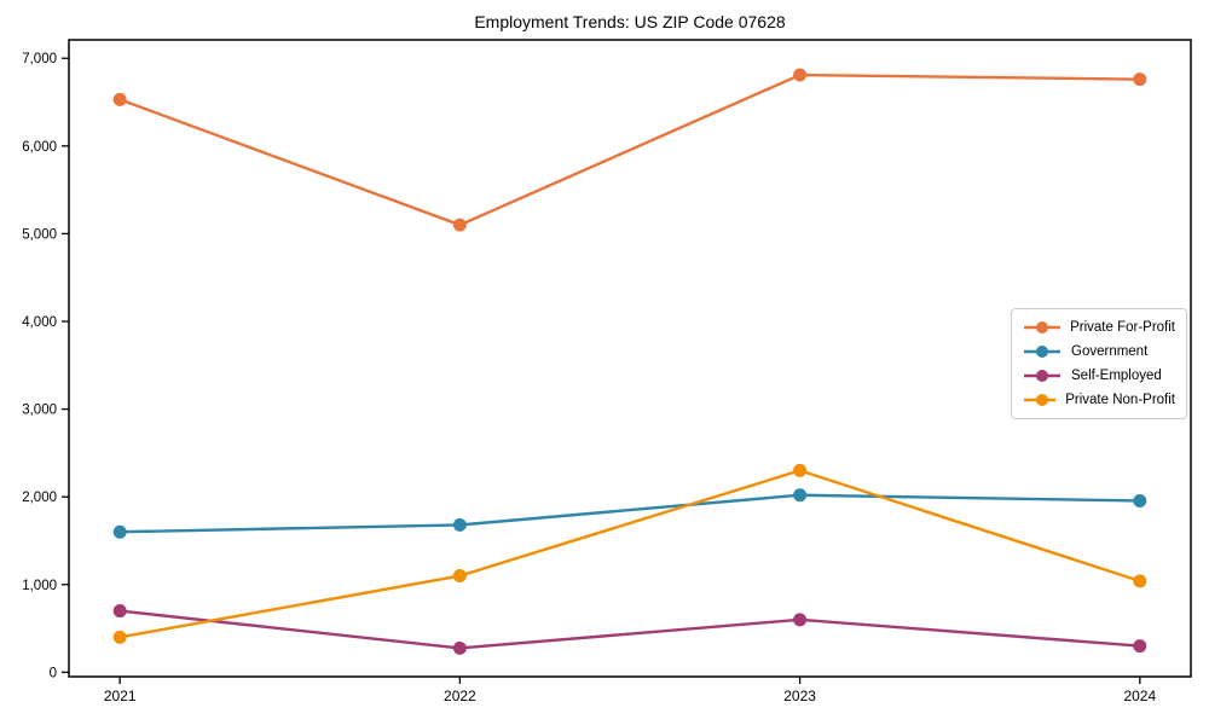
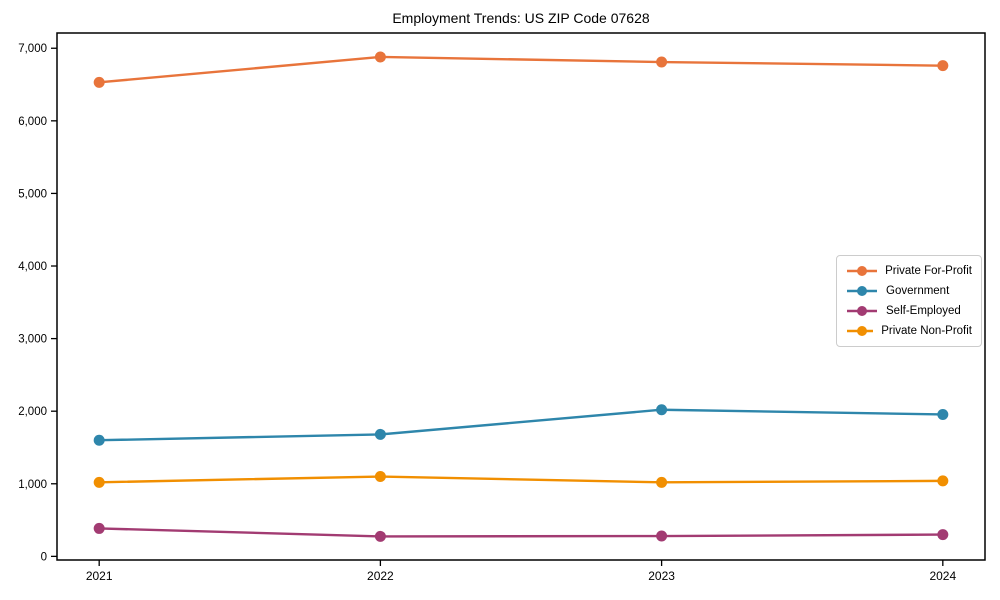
Self-Employed/2021: 700 -> 400
Private Non-Profit/2021: 400 -> 1000
Private For-Profit/2022: 5100 -> 6900
Self-Employed/2023: 600 -> 300
Private Non-Profit/2023: 2300 -> 1000
